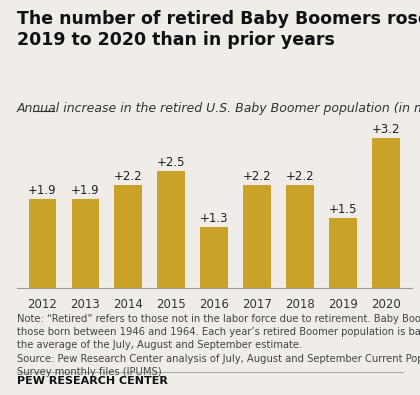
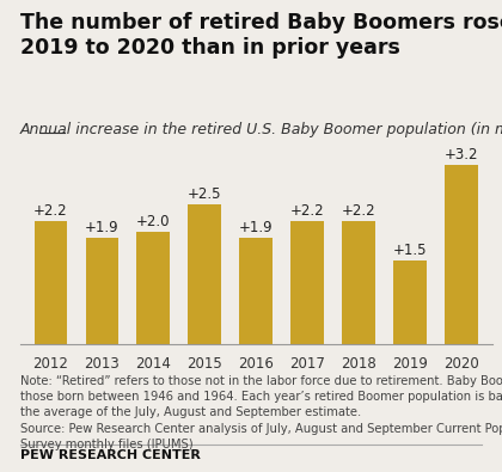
2012: +1.9 -> +2.2
2014: +2.2 -> +2.0
2016: +1.3 -> +1.9
